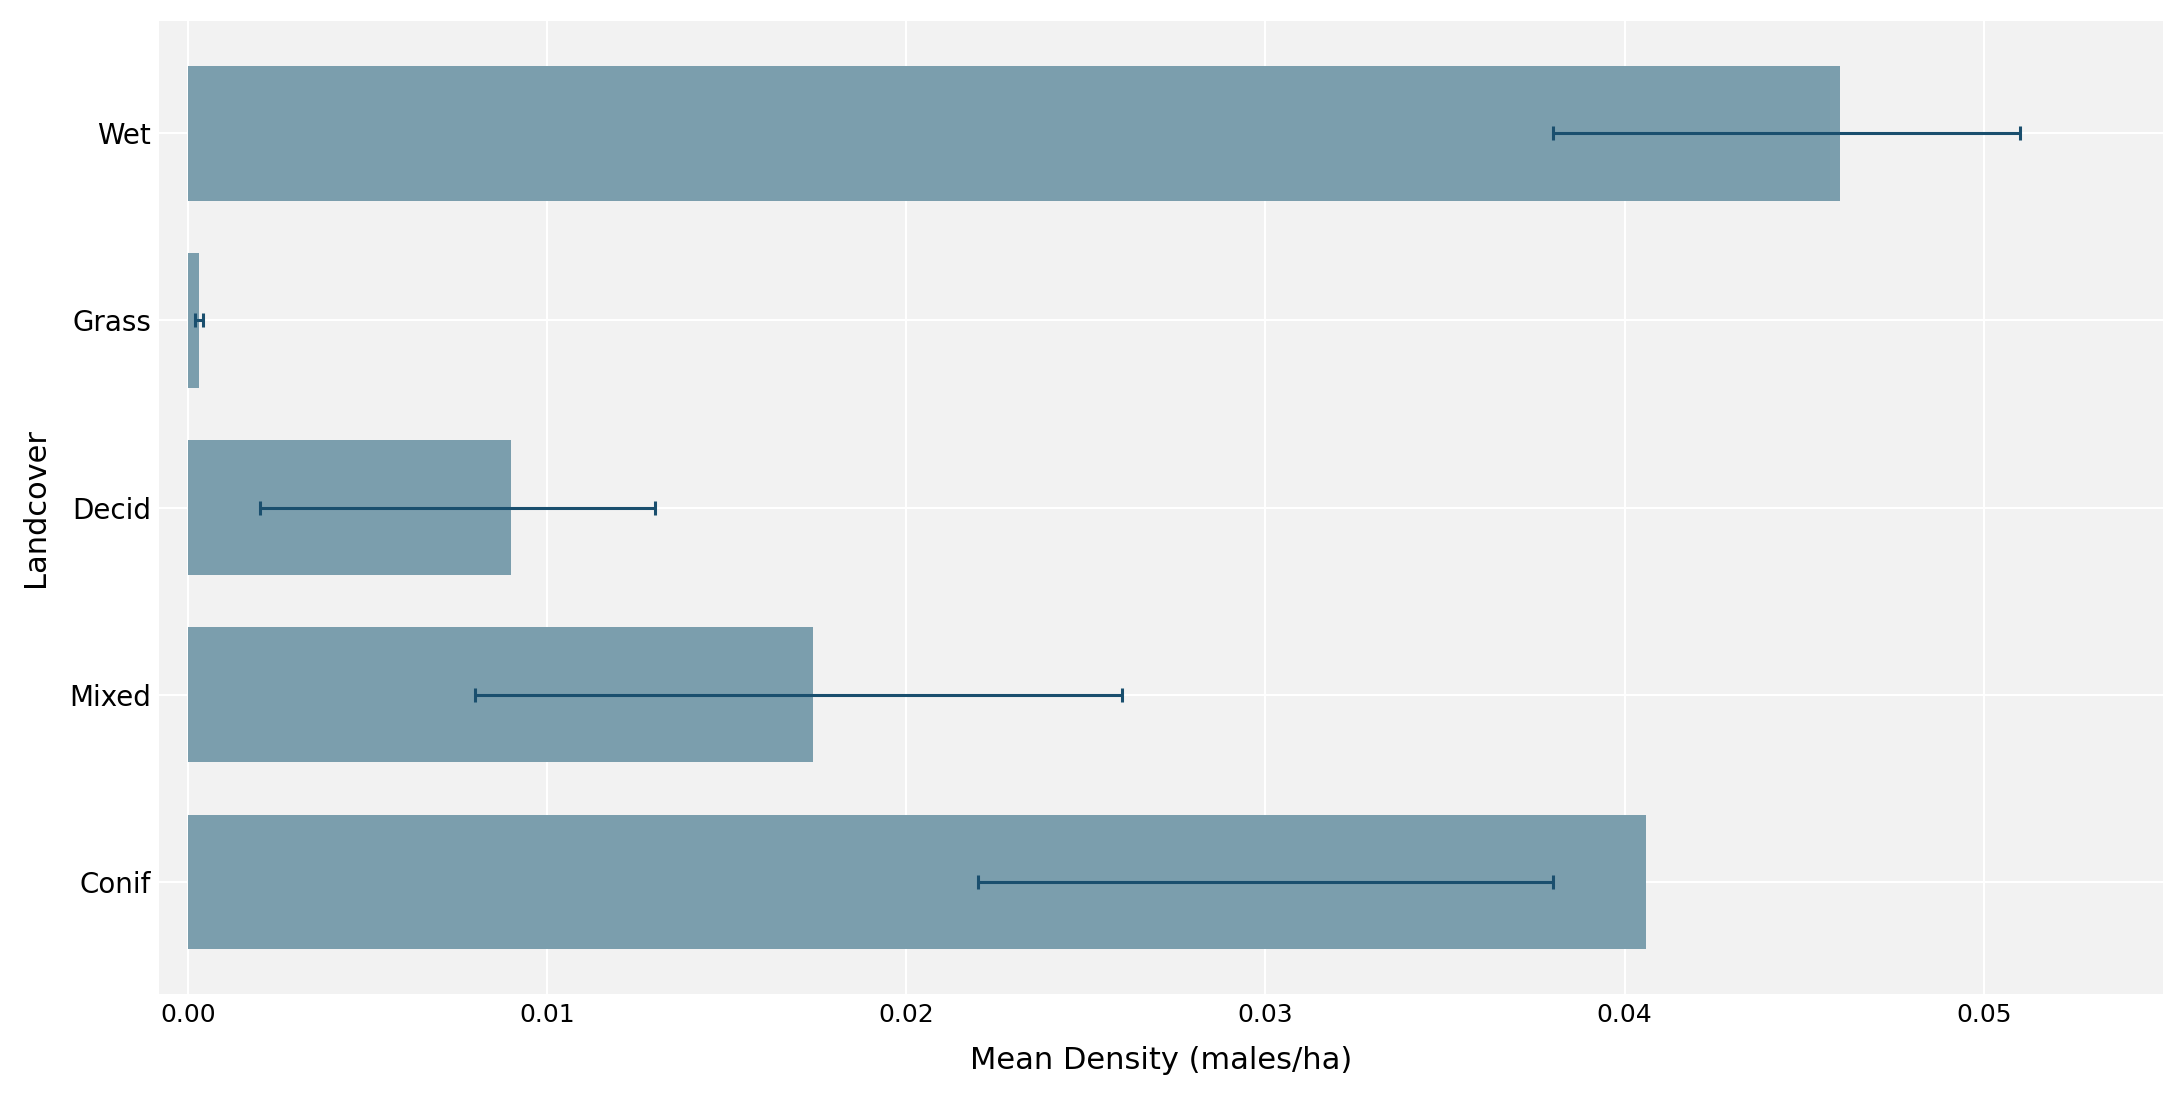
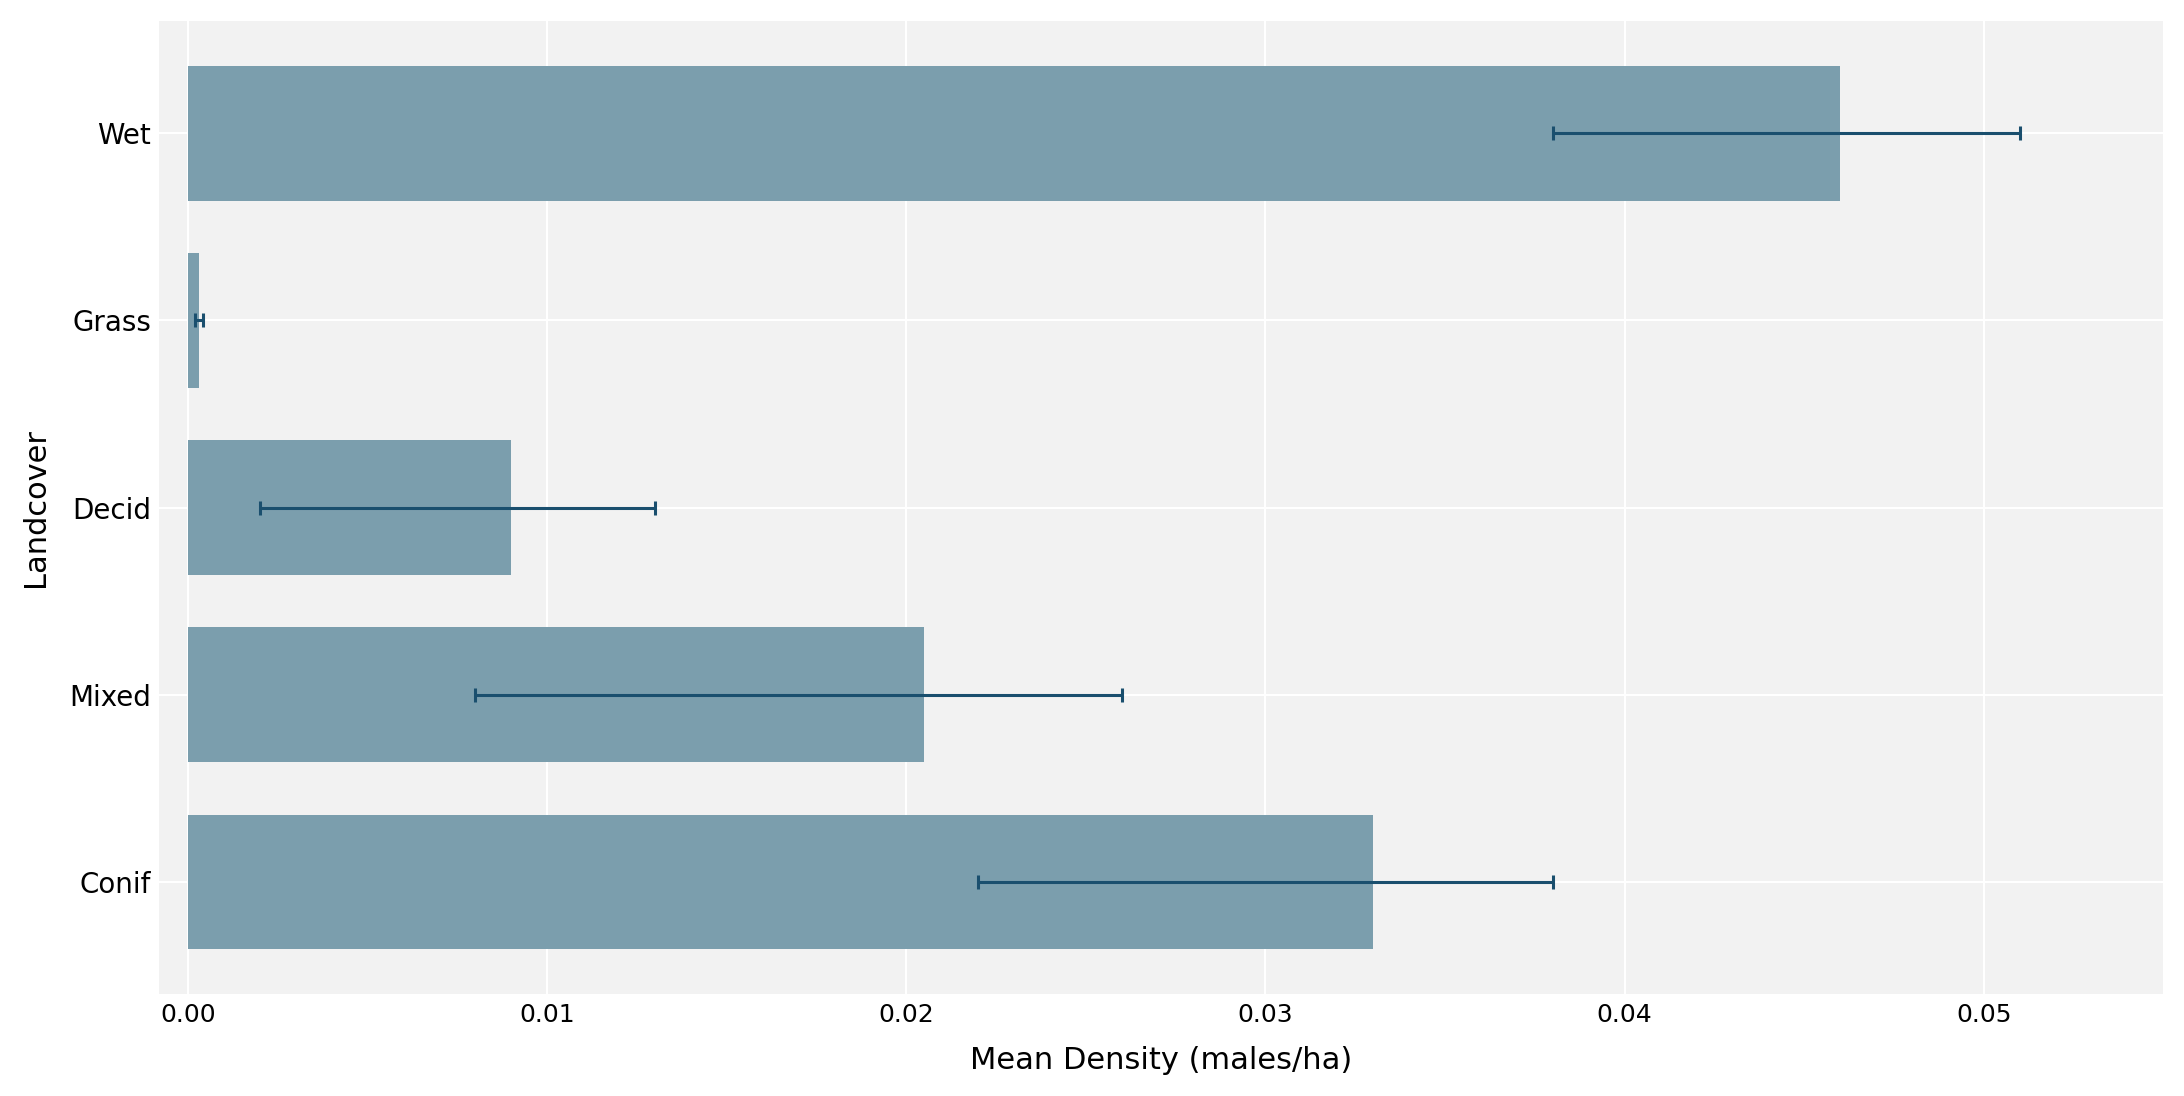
Mixed: 0.0174 -> 0.0205
Conif: 0.0406 -> 0.0330
